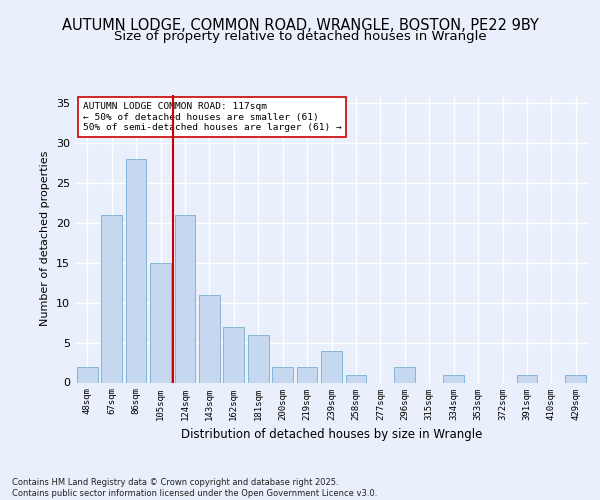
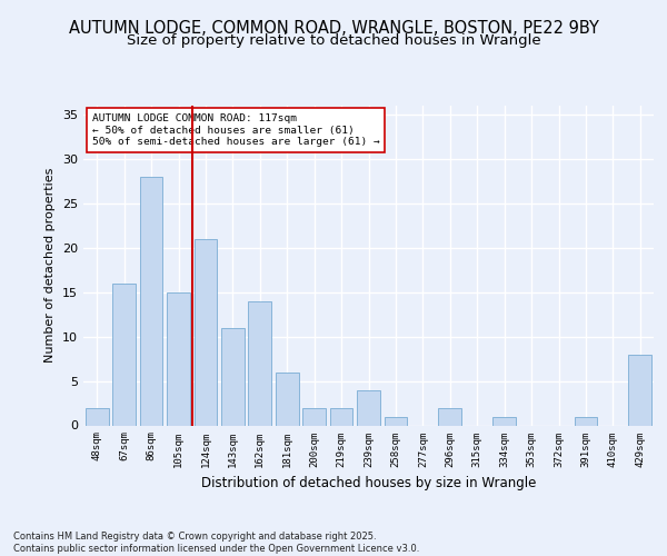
67sqm: 21 -> 16
162sqm: 7 -> 14
429sqm: 1 -> 8
